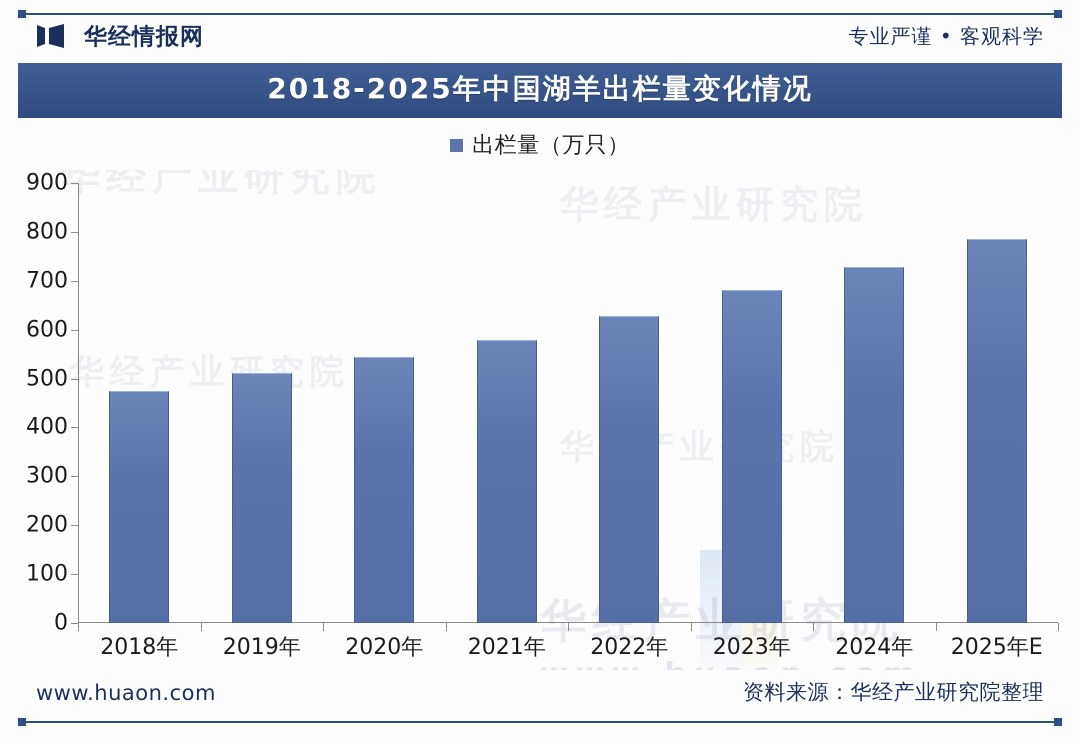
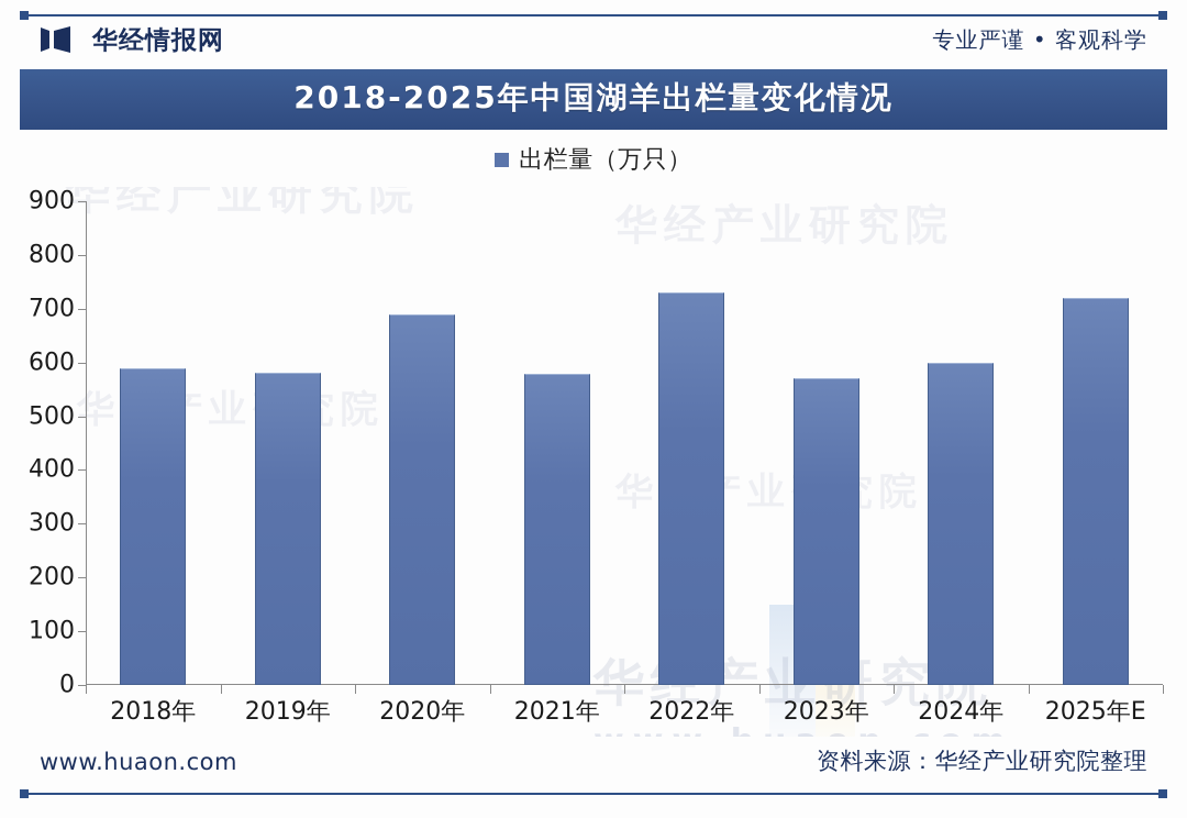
2018年: 480 -> 590
2019年: 510 -> 580
2020年: 540 -> 690
2022年: 630 -> 730
2023年: 680 -> 570
2024年: 730 -> 600
2025年E: 780 -> 720
